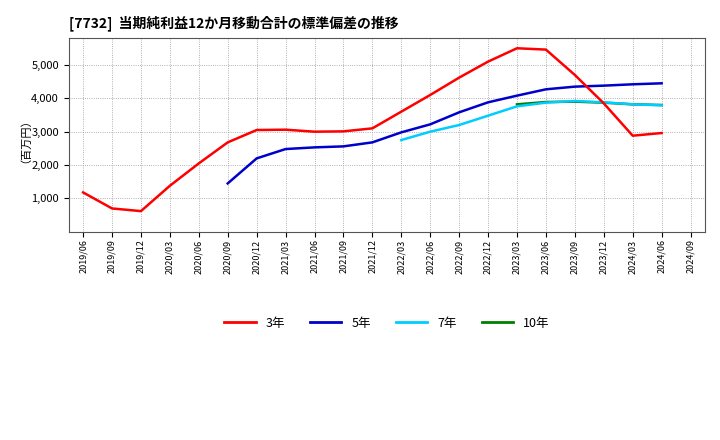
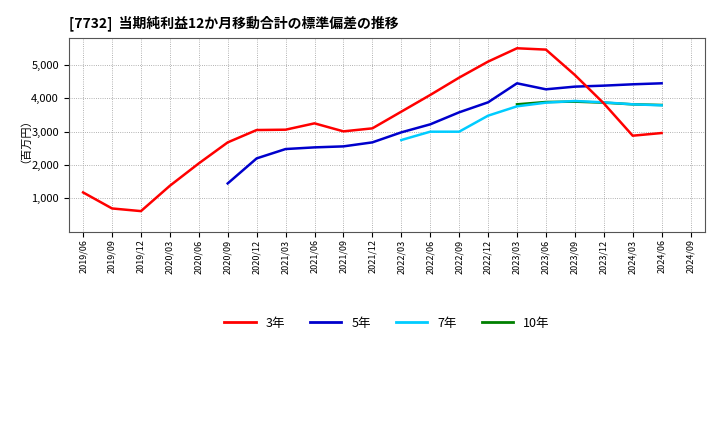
3年/2021/06: 3,000 -> 3,250
7年/2022/09: 3,200 -> 3,000
5年/2023/03: 4,080 -> 4,450
